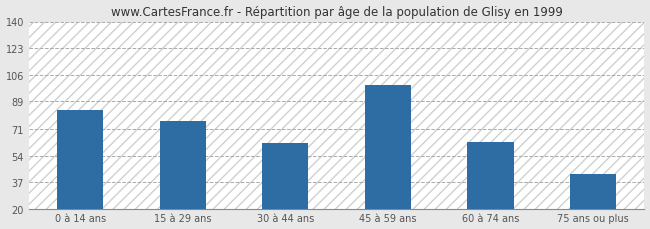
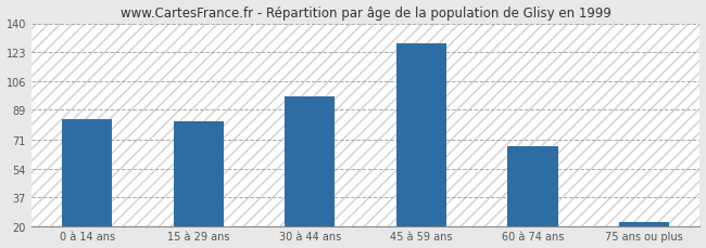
15 à 29 ans: 76 -> 82
30 à 44 ans: 62 -> 97
45 à 59 ans: 99 -> 128
60 à 74 ans: 63 -> 67
75 ans ou plus: 42 -> 22
